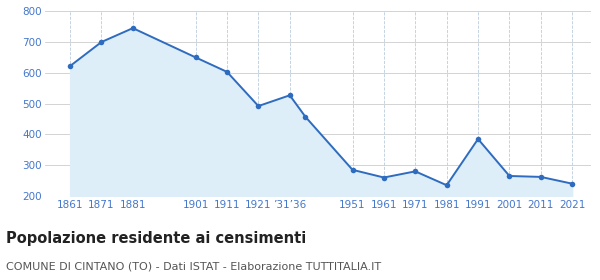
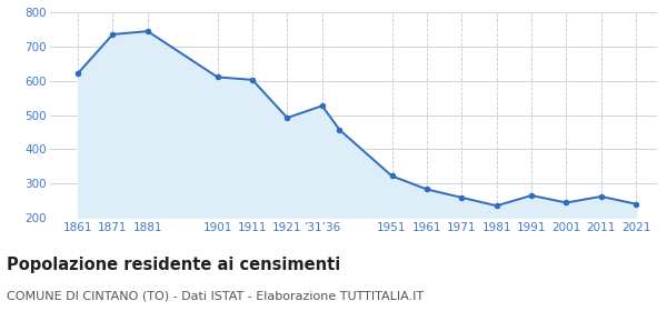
1871: 700 -> 736
1901: 650 -> 611
1951: 285 -> 322
1961: 260 -> 283
1971: 280 -> 259
1991: 385 -> 265
2001: 265 -> 244
